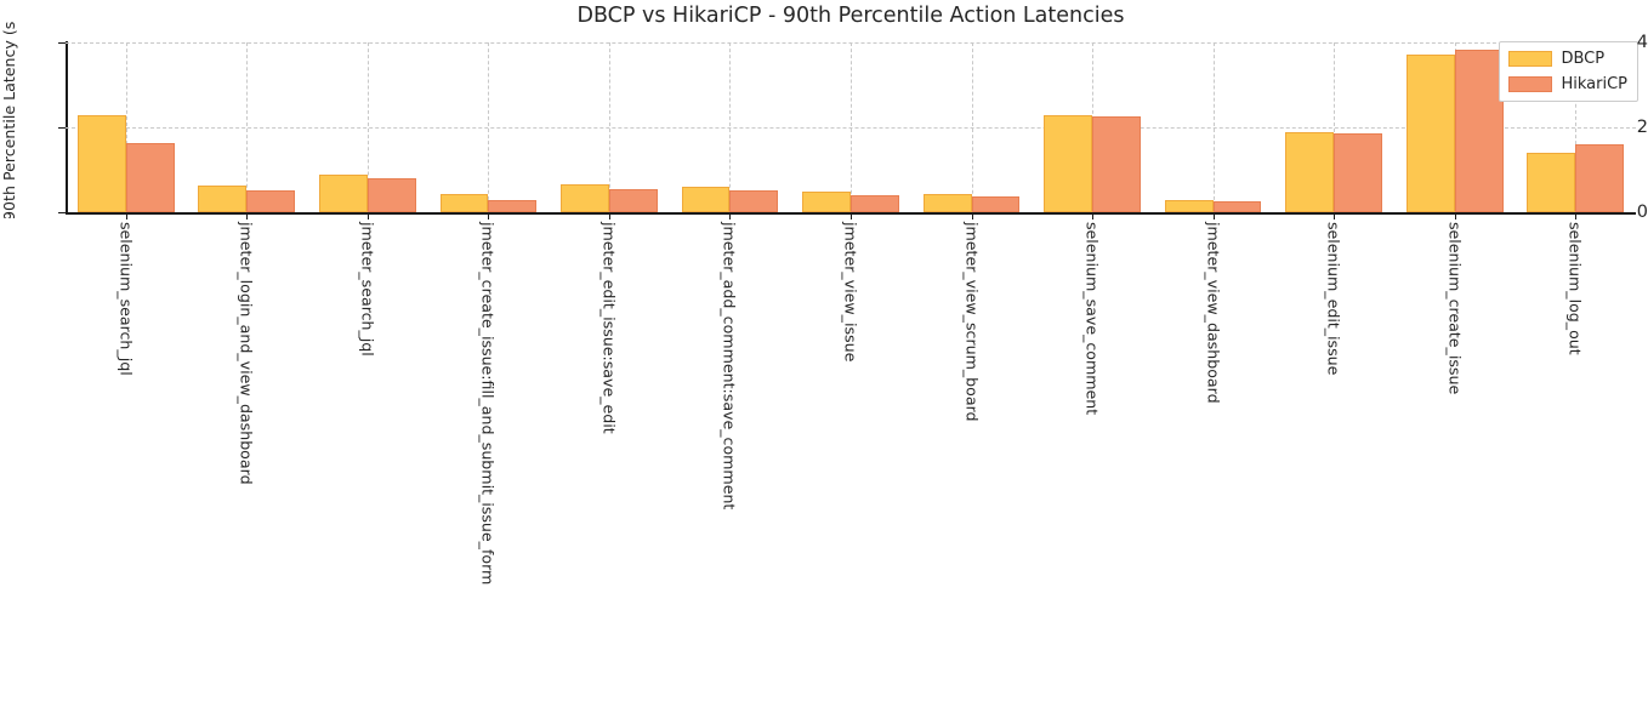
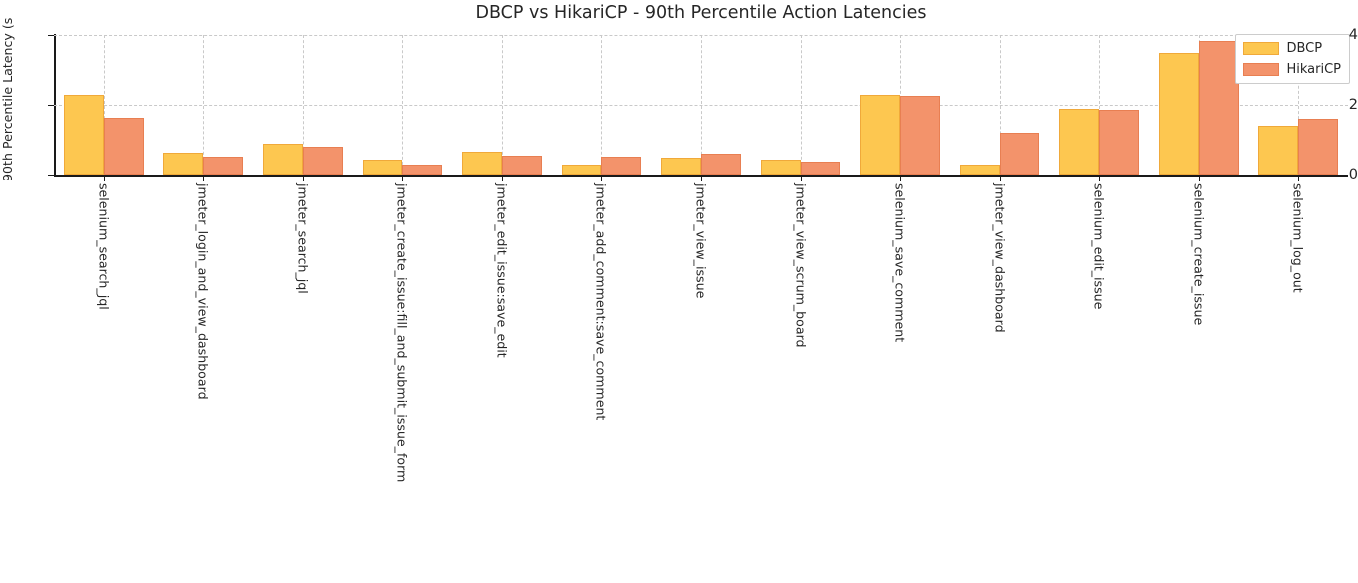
DBCP/jmeter_add_comment:save_comment: 0.6 -> 0.3
HikariCP/jmeter_view_issue: 0.4 -> 0.6
HikariCP/jmeter_view_dashboard: 0.3 -> 1.2
DBCP/selenium_create_issue: 3.7 -> 3.5
